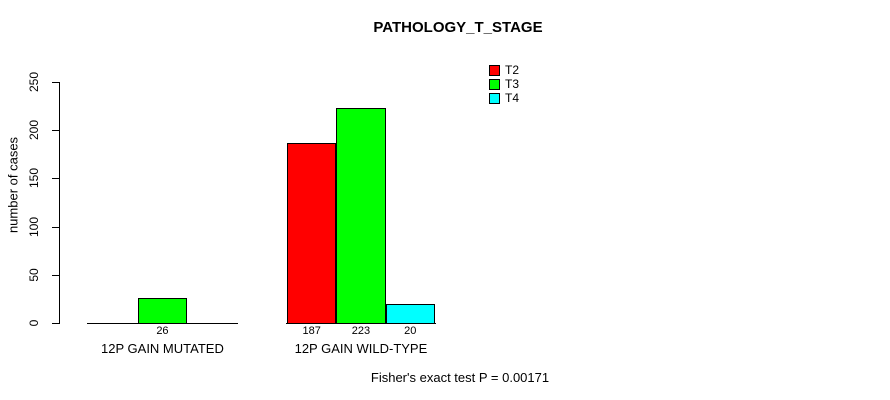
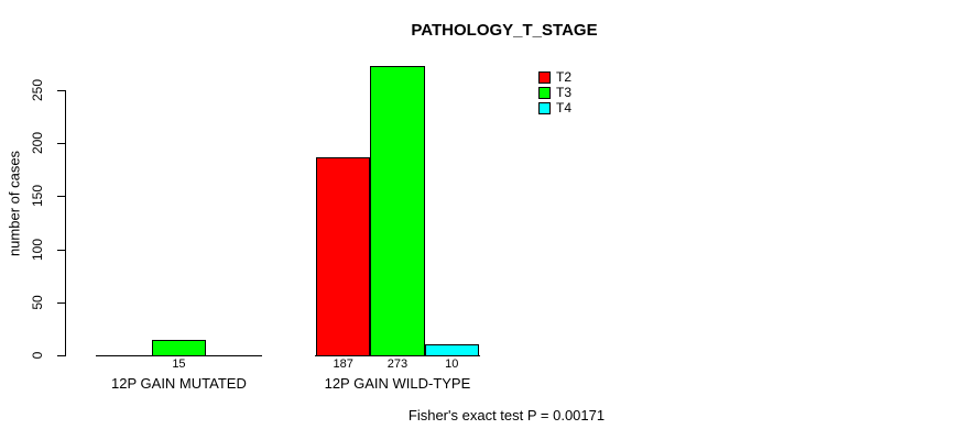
T3/12P GAIN MUTATED: 26 -> 15
T3/12P GAIN WILD-TYPE: 223 -> 273
T4/12P GAIN WILD-TYPE: 20 -> 10
